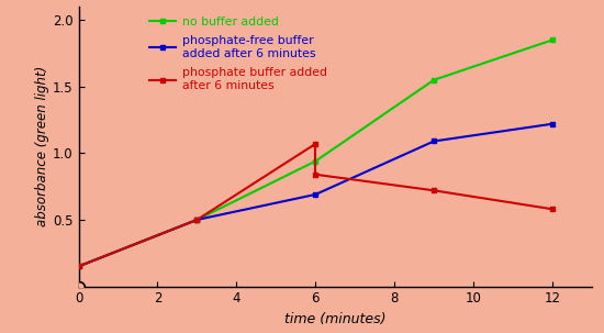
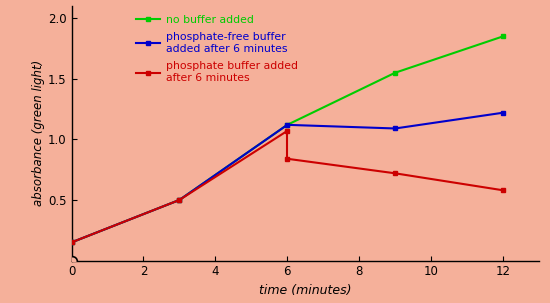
no buffer added/6: 0.94 -> 1.12
phosphate-free buffer added after 6 minutes/6: 0.69 -> 1.12
